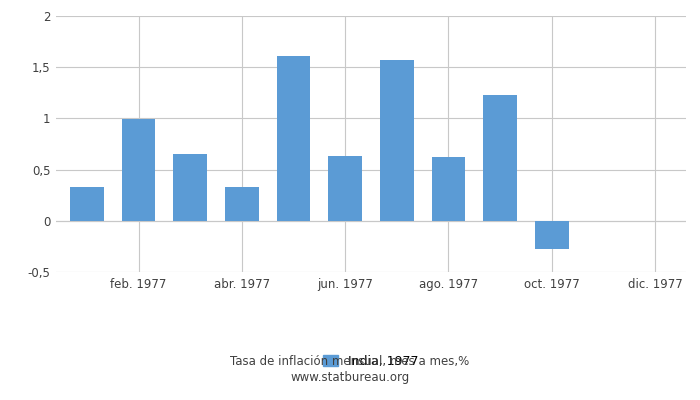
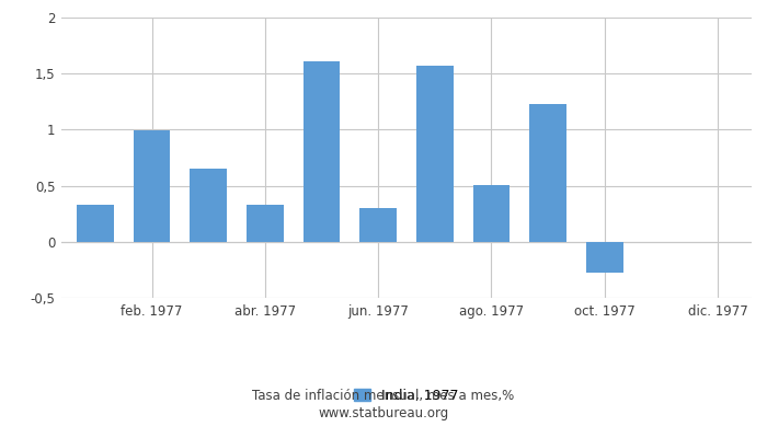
jun. 1977: 0,63 -> 0,30
ago. 1977: 0,62 -> 0,51
